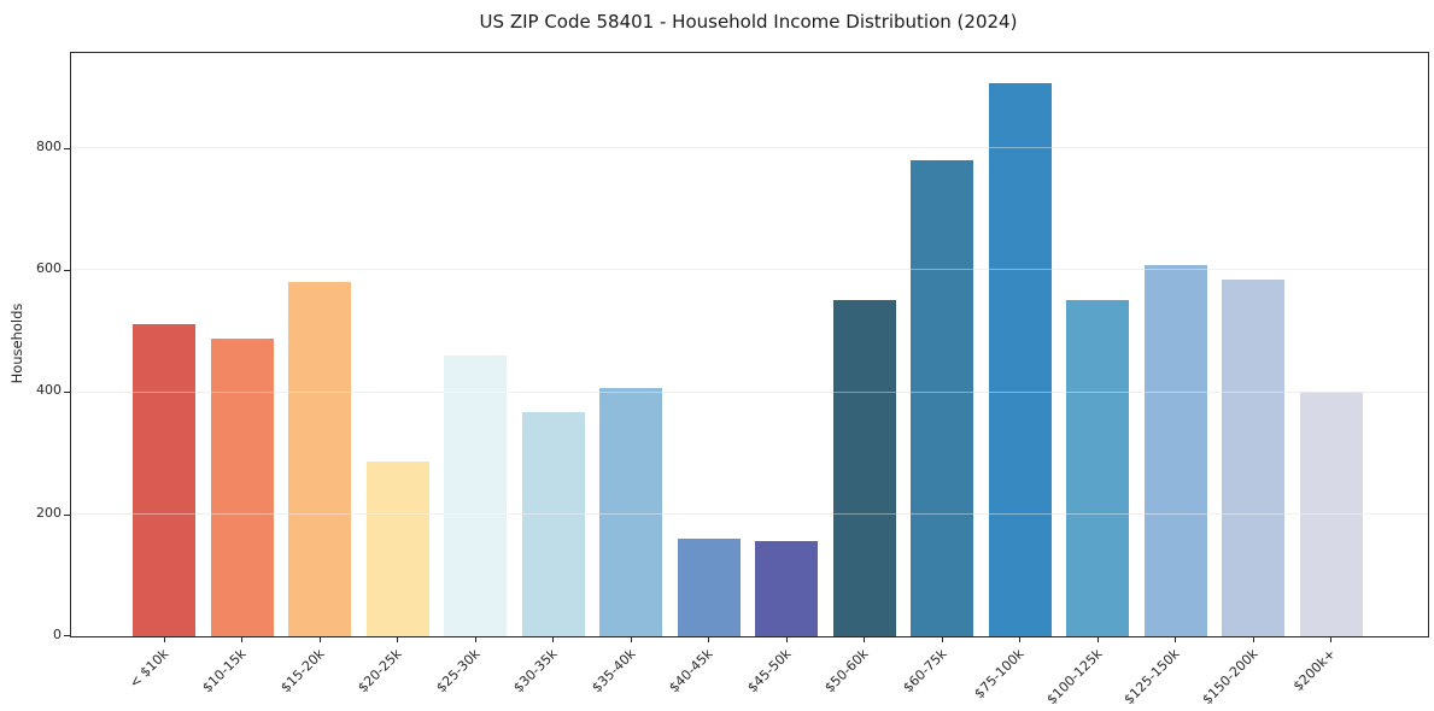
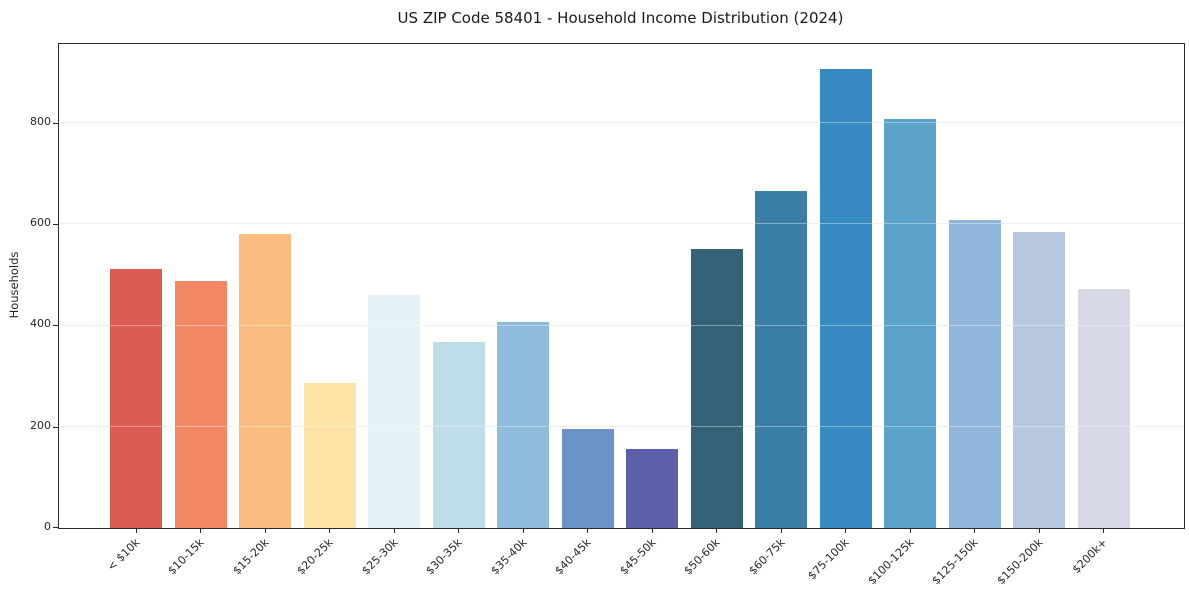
$40-45k: 160 -> 200
$60-75k: 780 -> 660
$100-125k: 550 -> 810
$200k+: 400 -> 470
